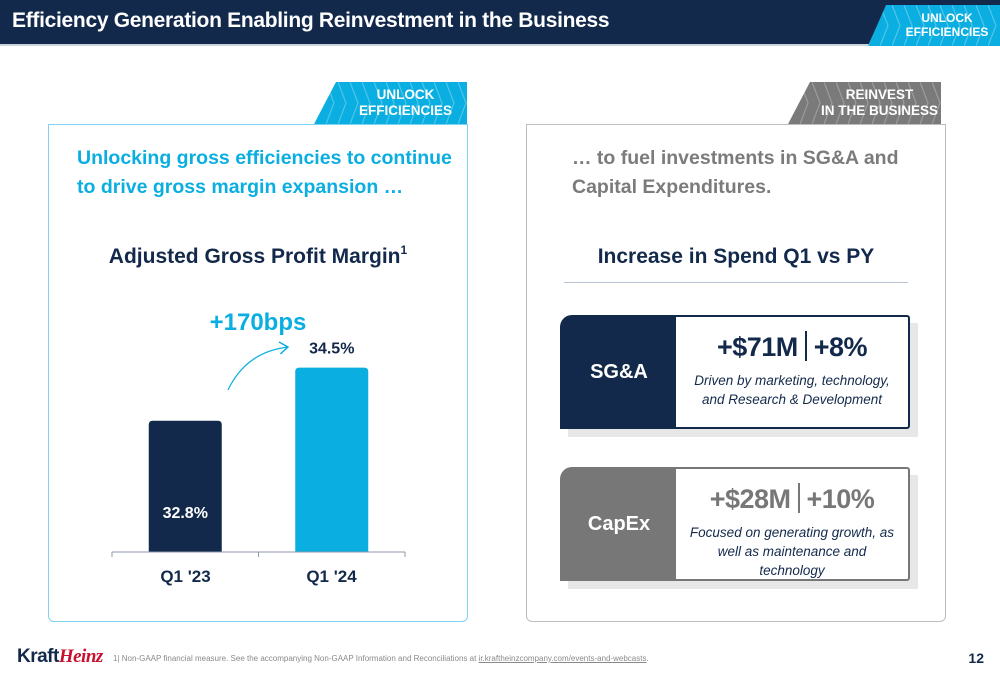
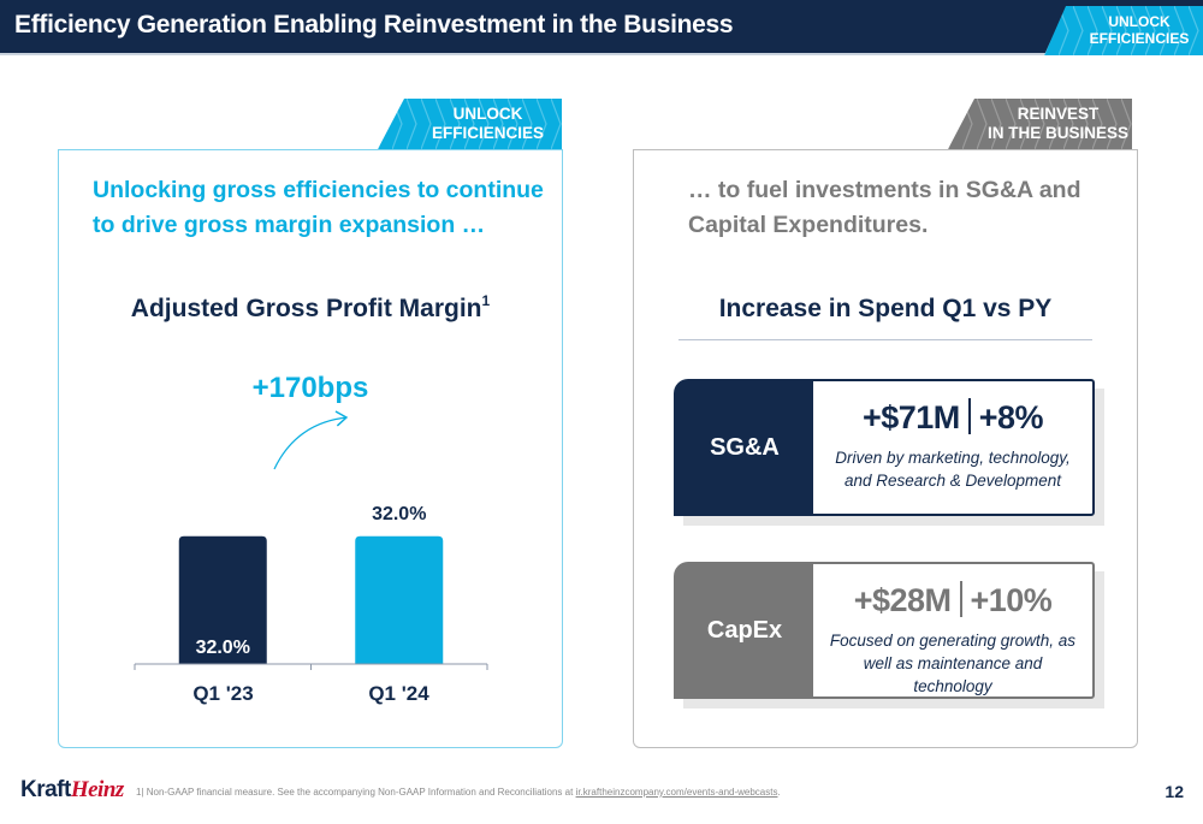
Q1 '23: 32.8% -> 32.0%
Q1 '24: 34.5% -> 32.0%
